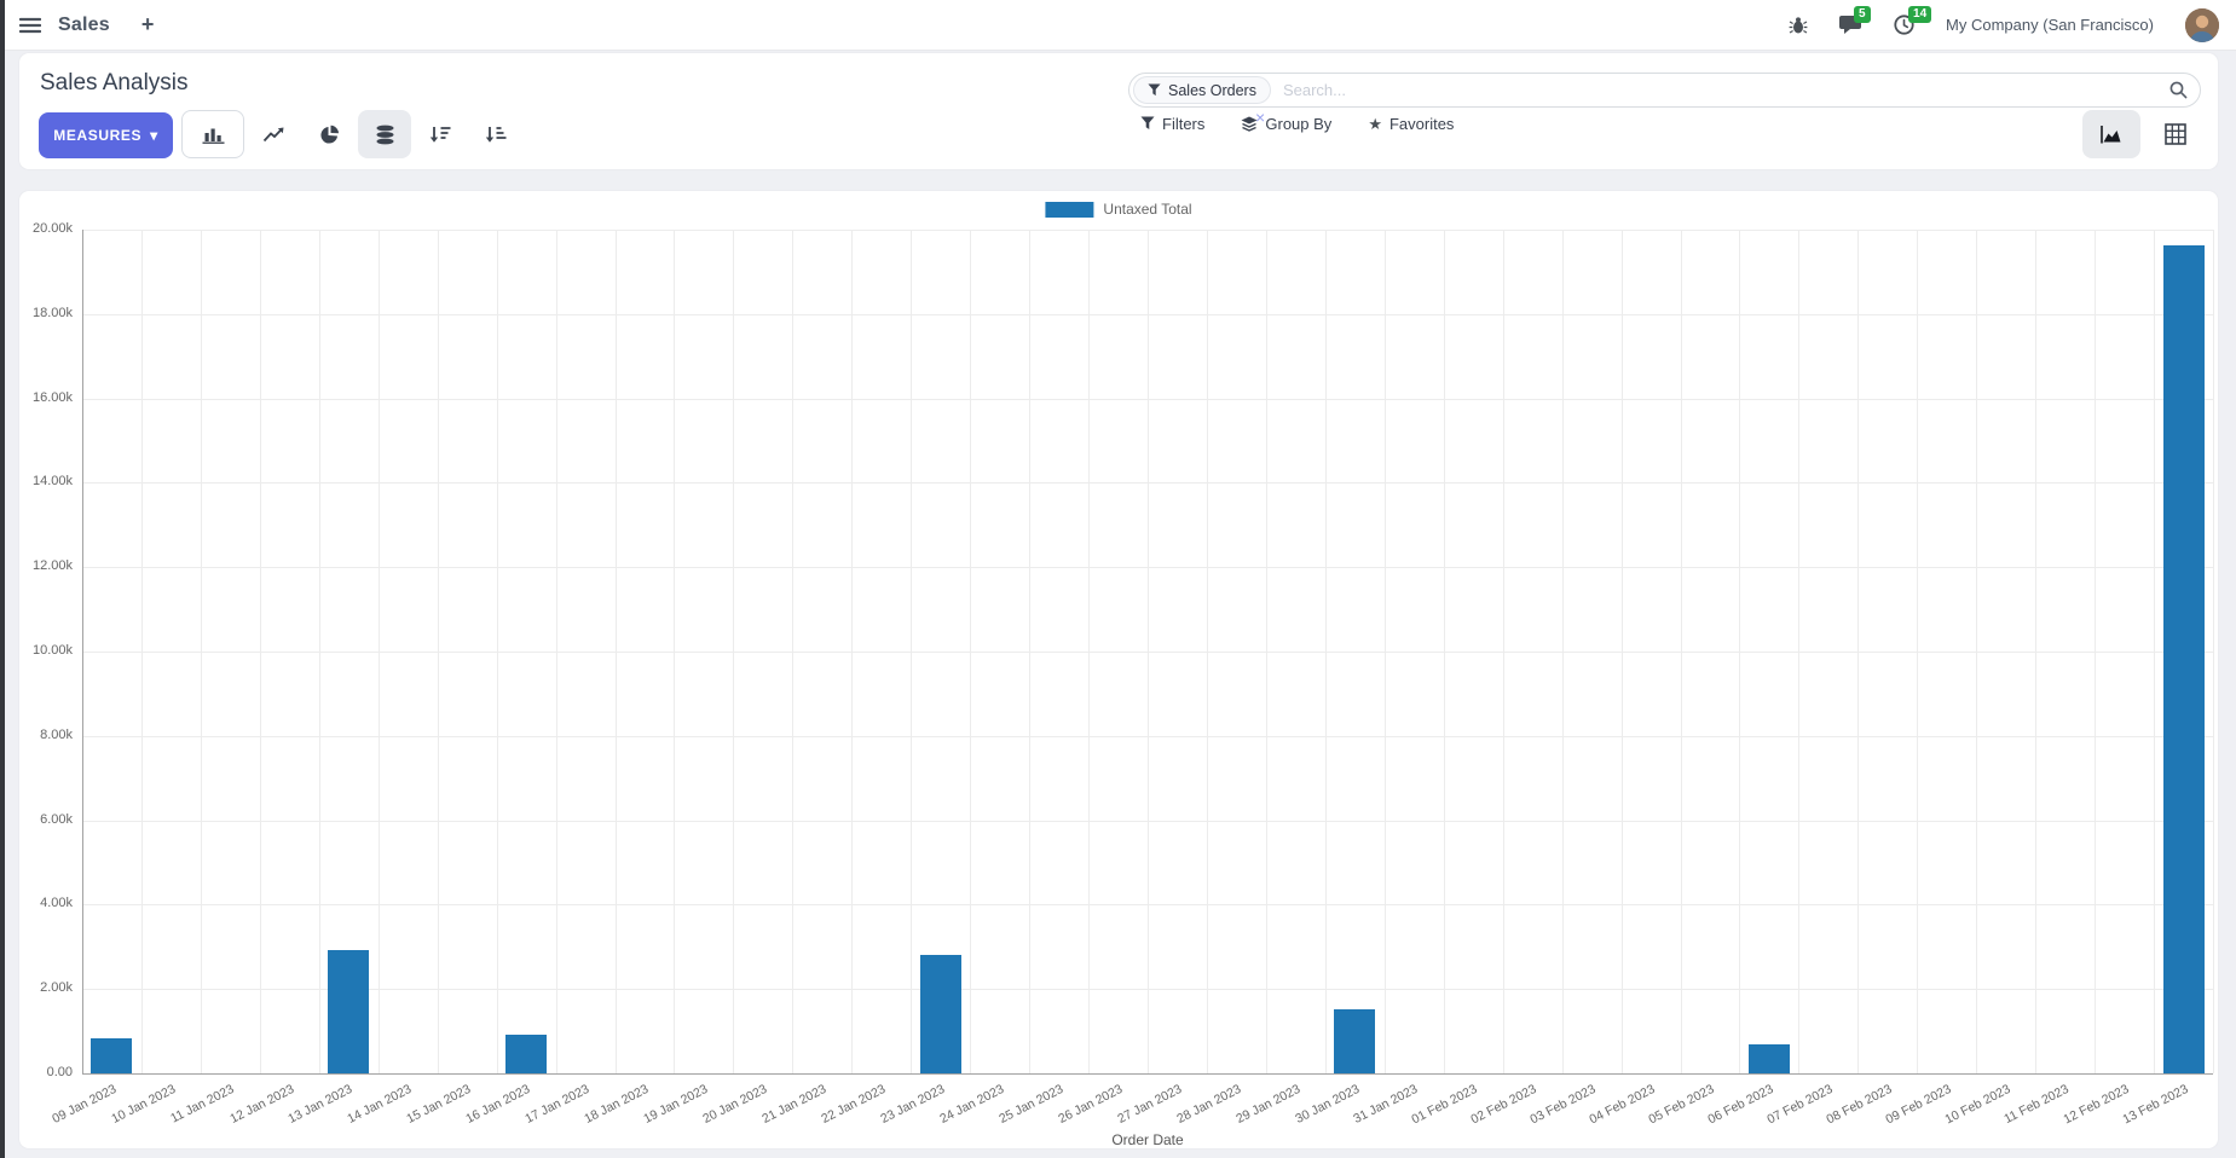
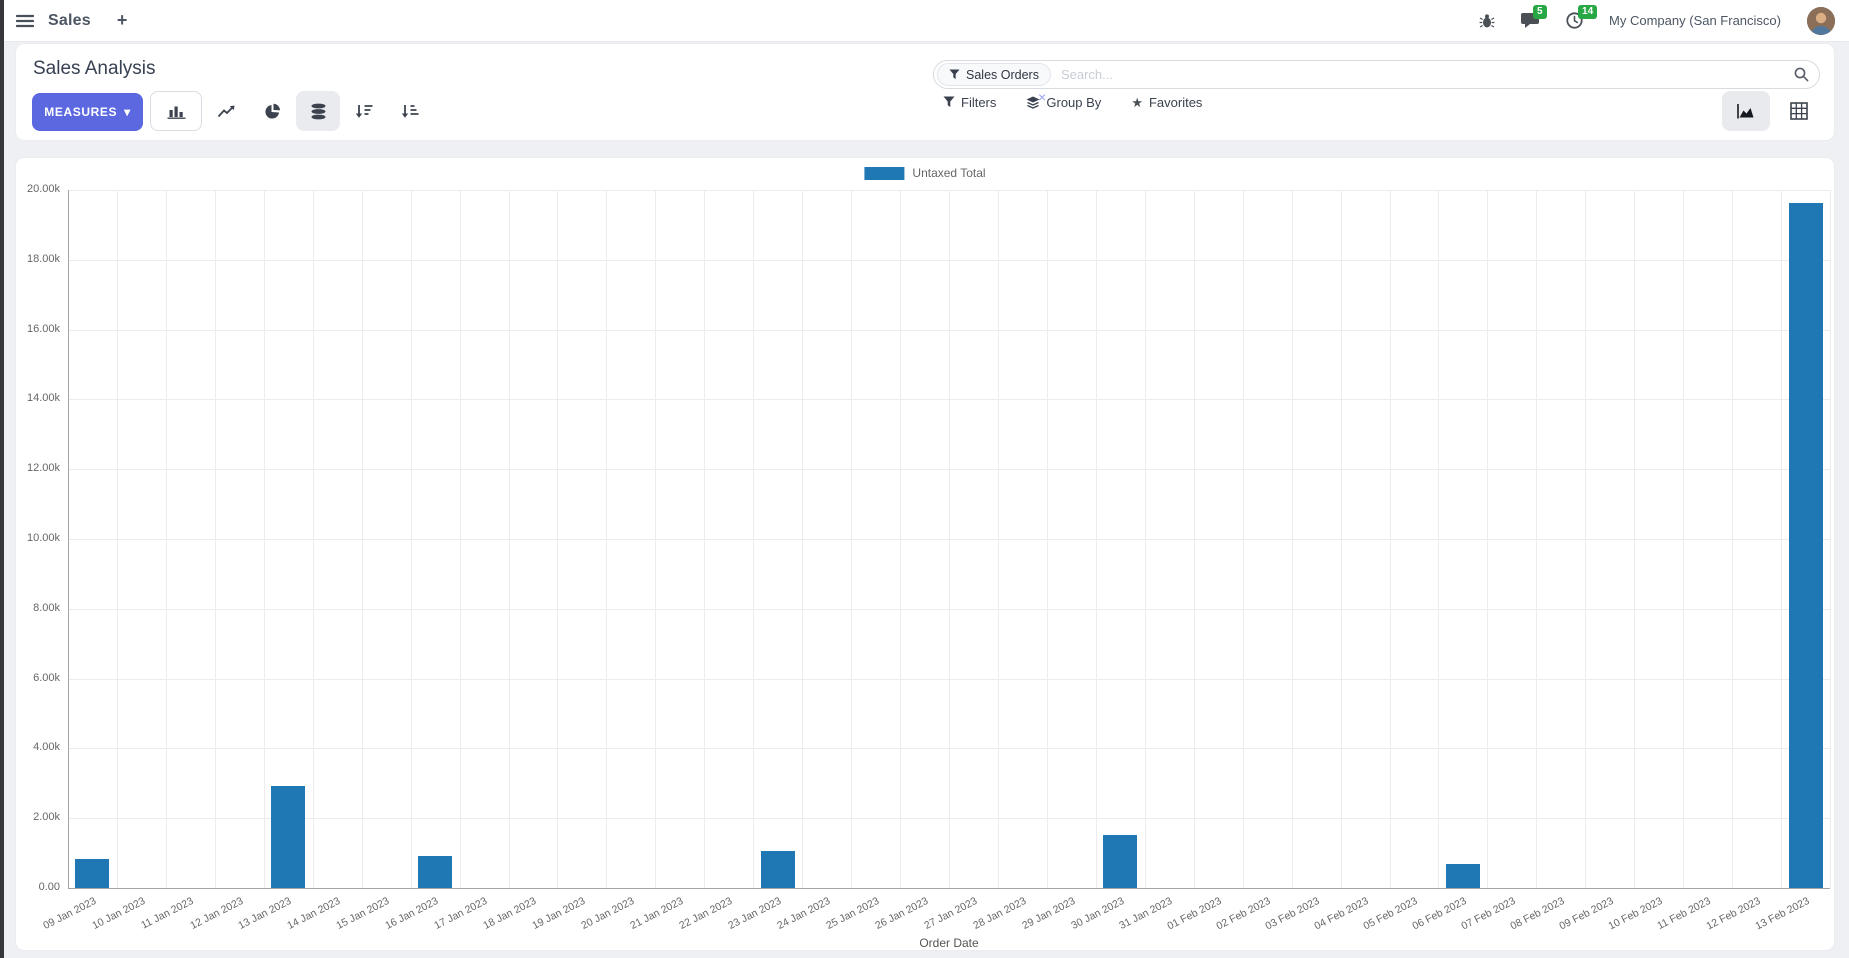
23 Jan 2023: 2.8k -> 1.1k
